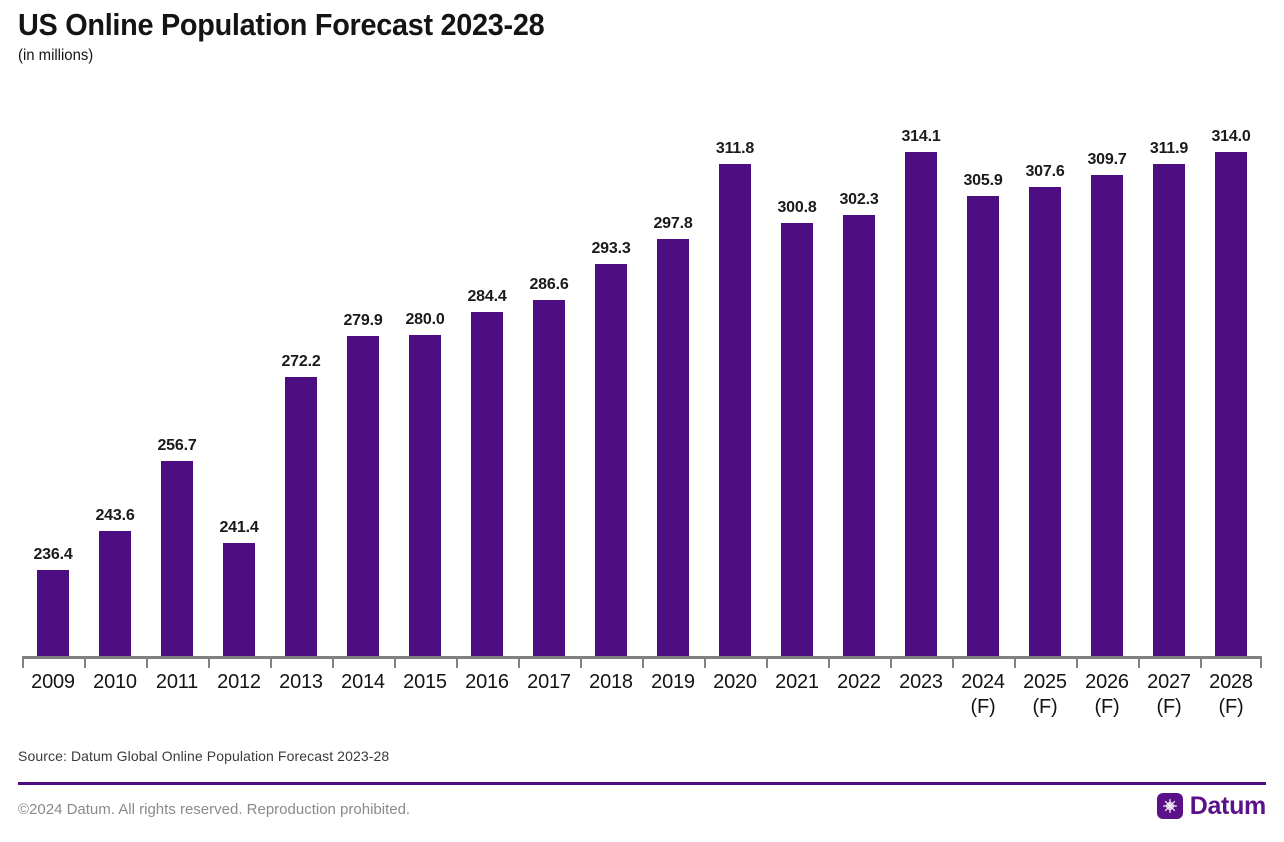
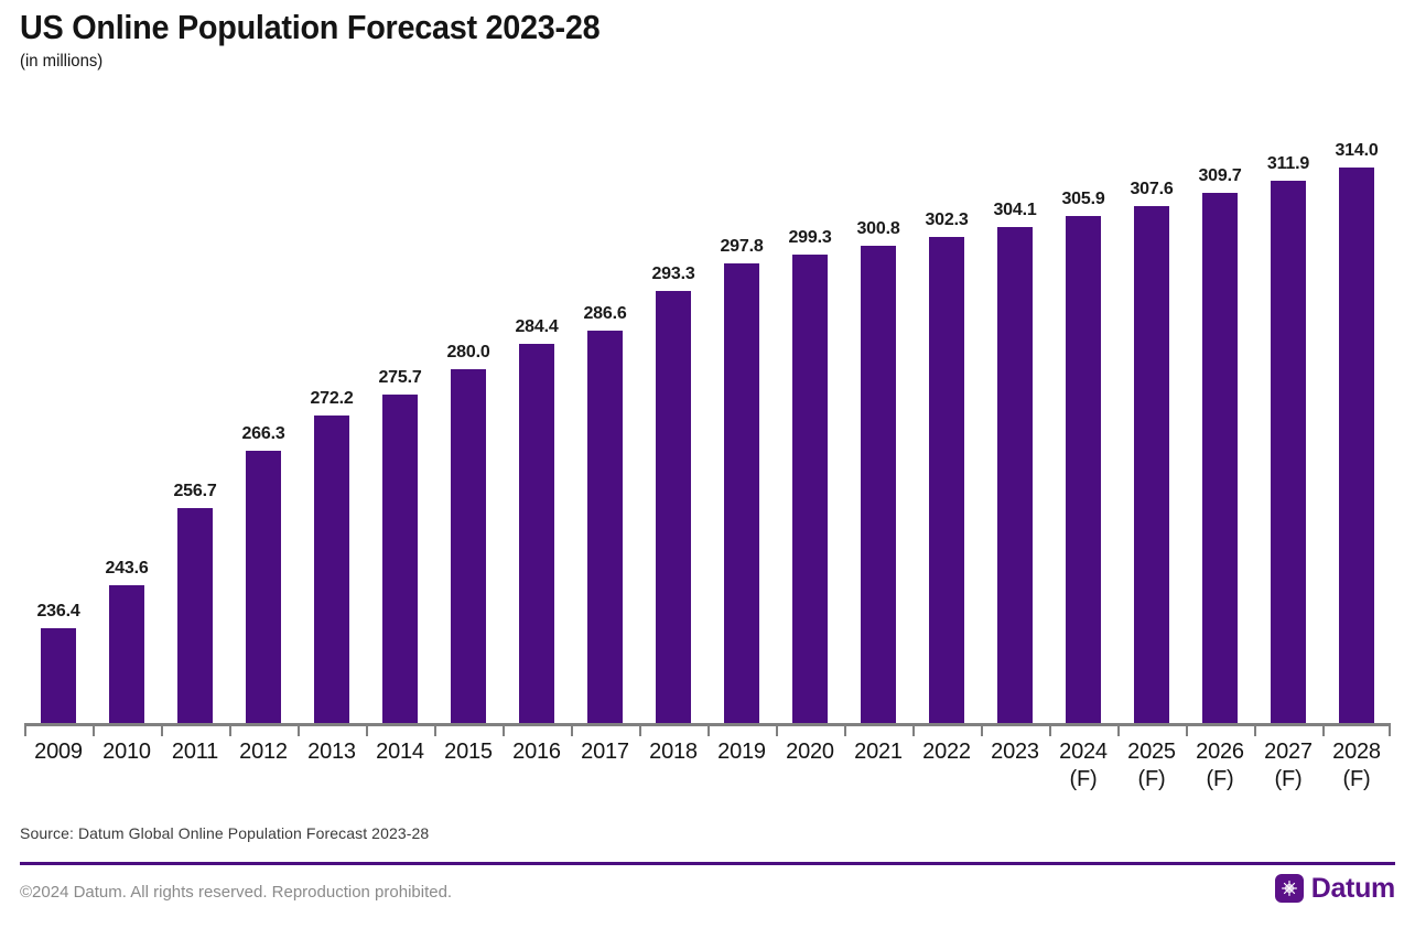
2012: 241.4 -> 266.3
2014: 279.9 -> 275.7
2020: 311.8 -> 299.3
2023: 314.1 -> 304.1
